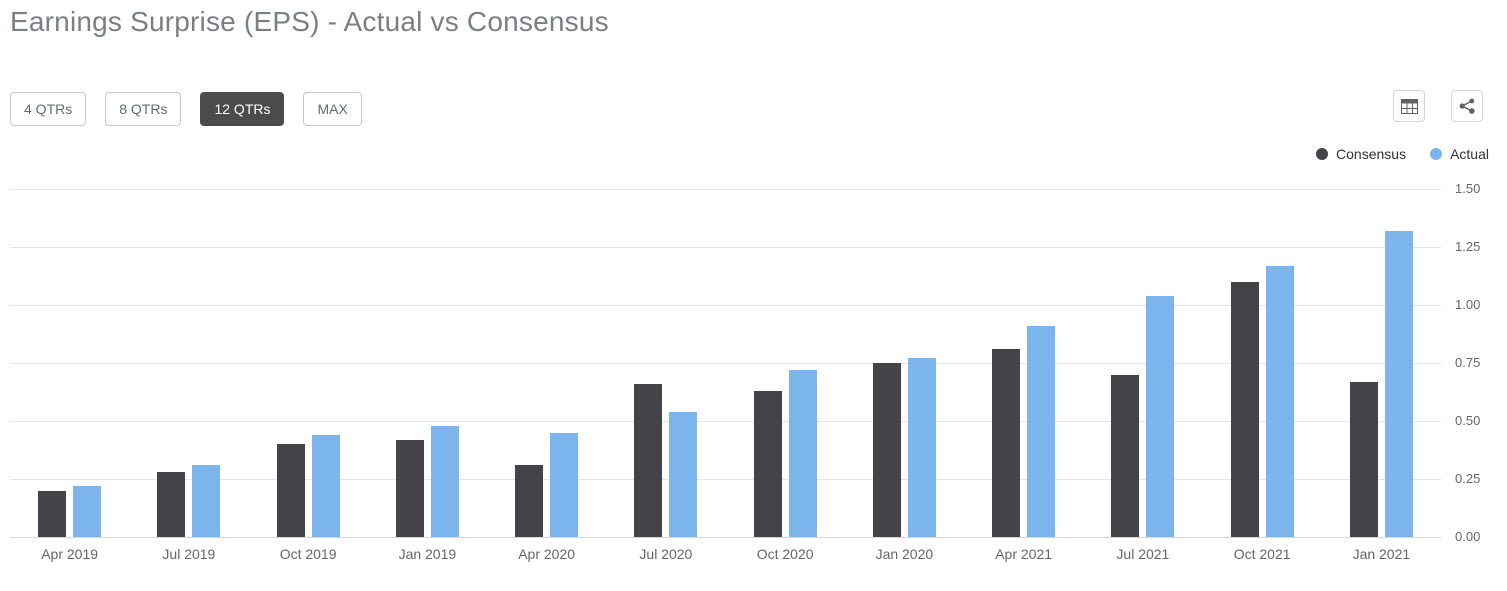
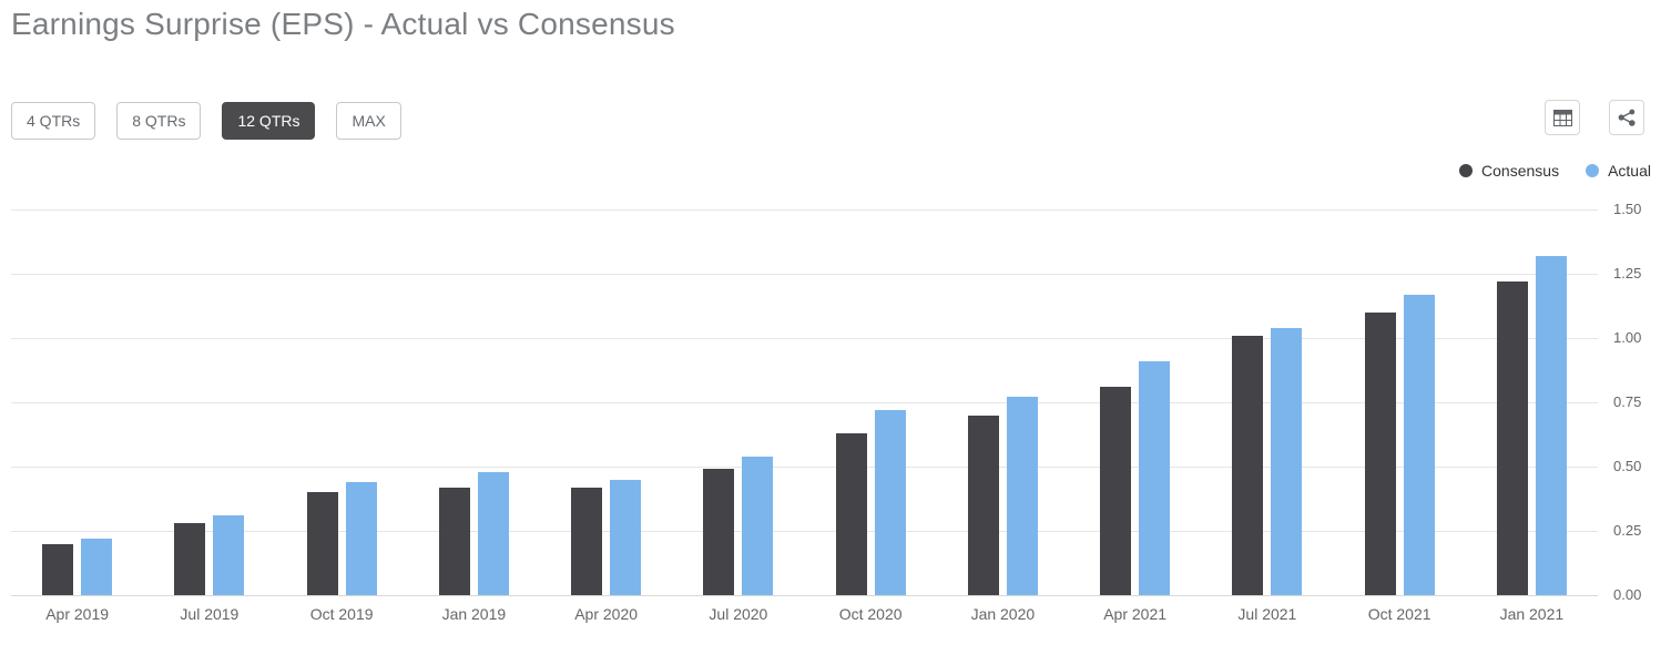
Consensus/Apr 2020: 0.31 -> 0.42
Consensus/Jul 2020: 0.66 -> 0.49
Consensus/Jan 2020: 0.75 -> 0.70
Consensus/Jul 2021: 0.70 -> 1.01
Consensus/Jan 2021: 0.67 -> 1.22
